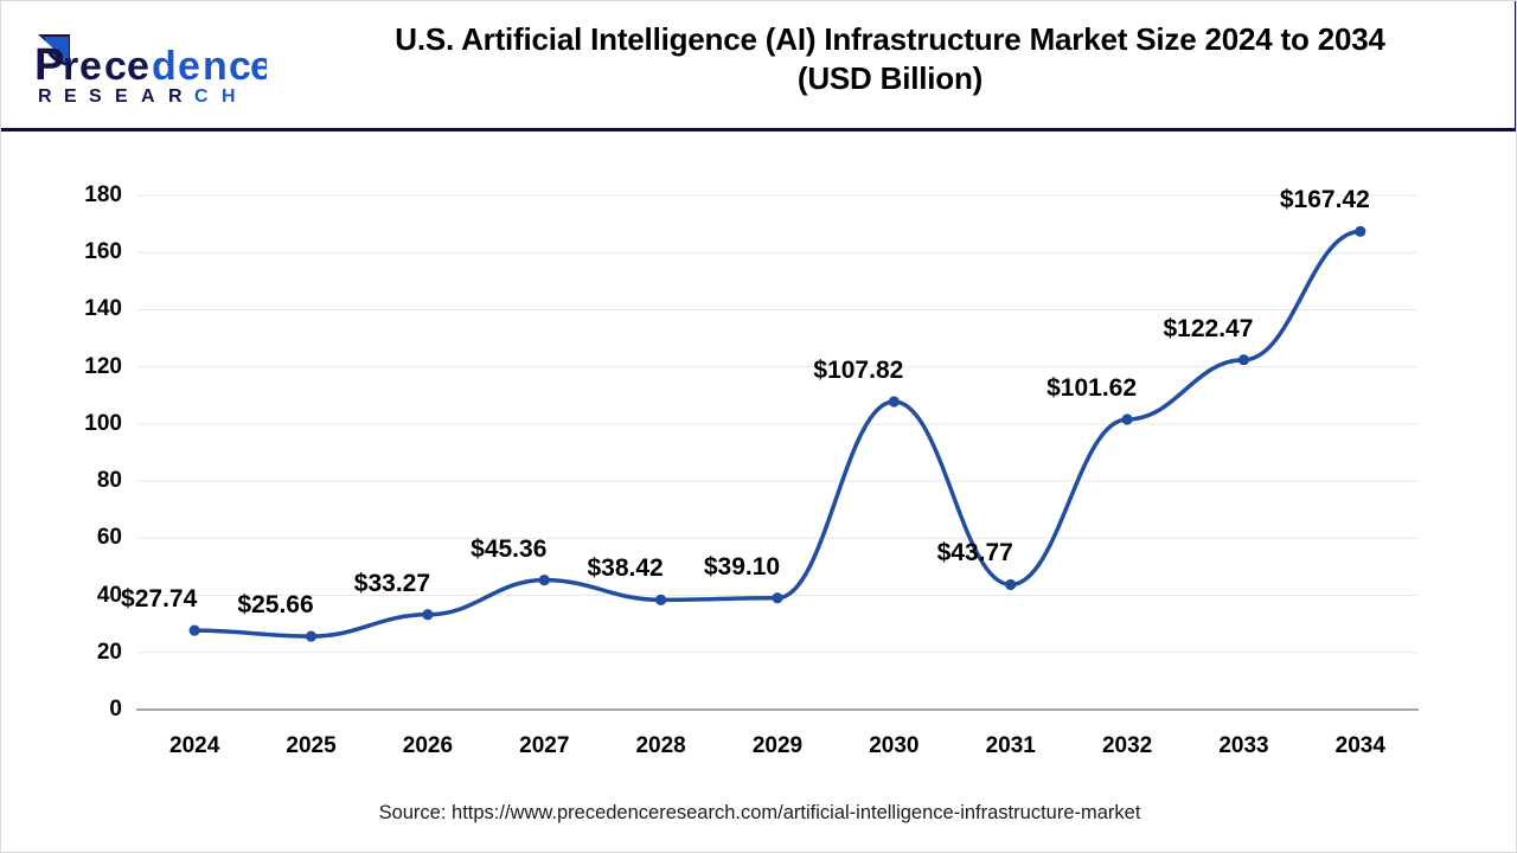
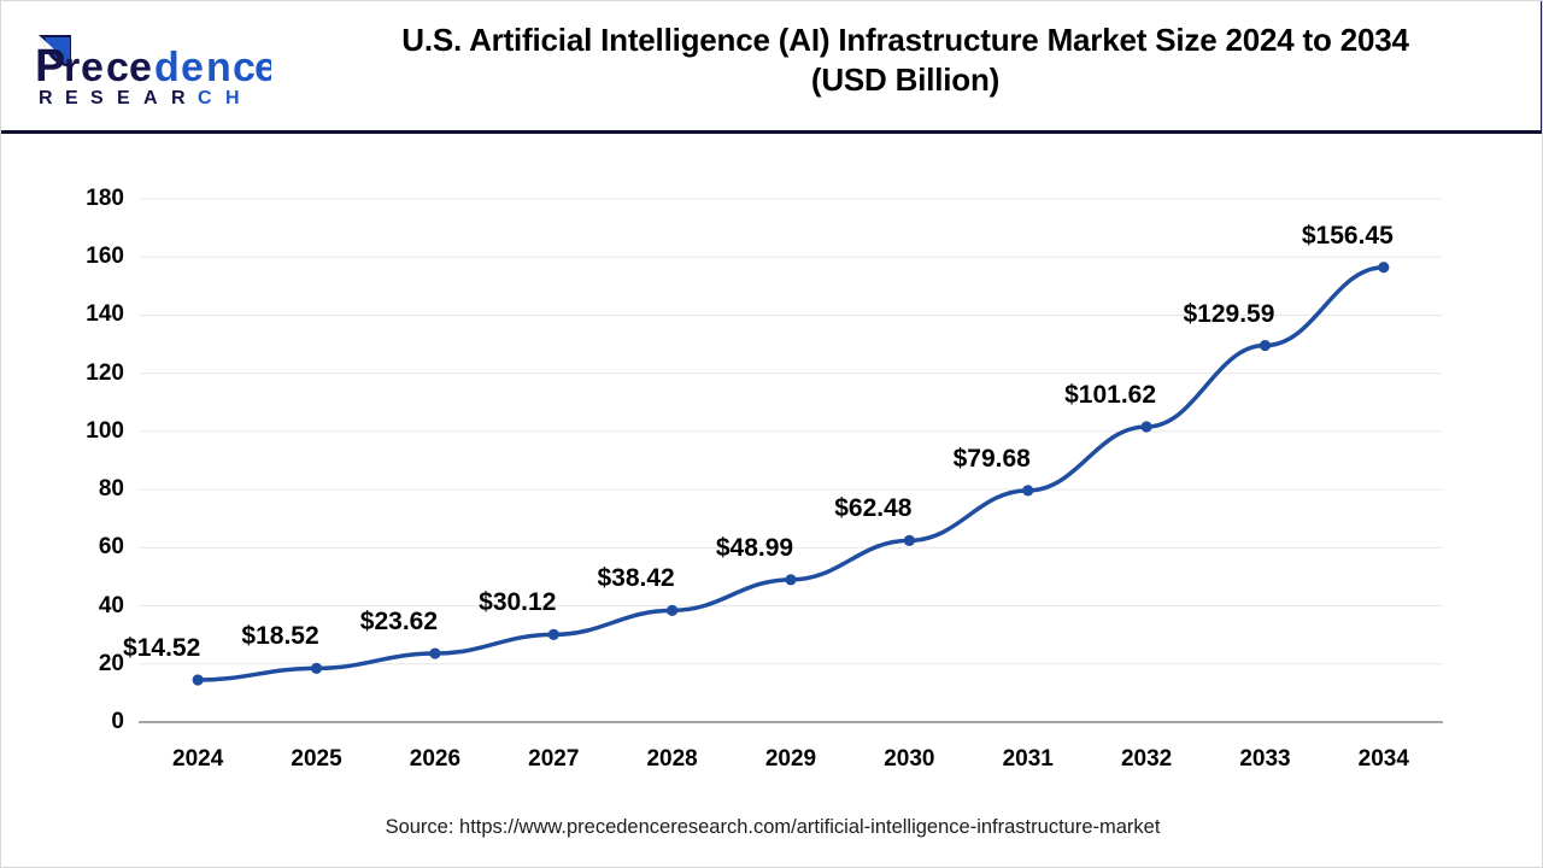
2024: $27.74 -> $14.52
2025: $25.66 -> $18.52
2026: $33.27 -> $23.62
2027: $45.36 -> $30.12
2029: $39.10 -> $48.99
2030: $107.82 -> $62.48
2031: $43.77 -> $79.68
2033: $122.47 -> $129.59
2034: $167.42 -> $156.45
